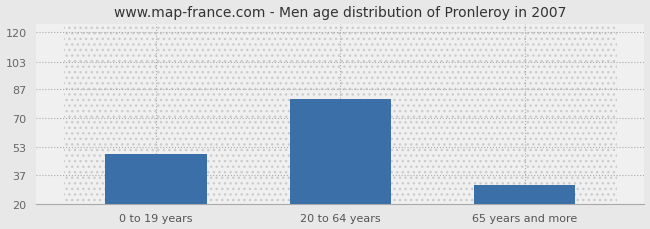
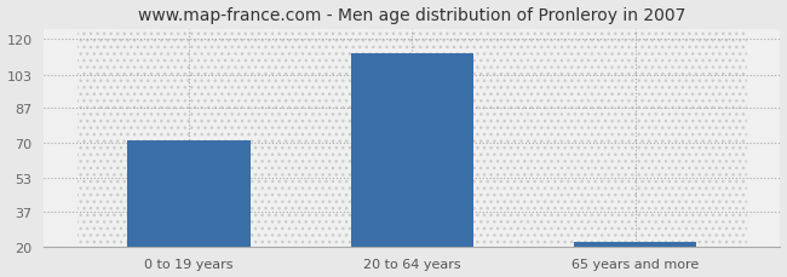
0 to 19 years: 49 -> 71
20 to 64 years: 81 -> 113
65 years and more: 31 -> 22
